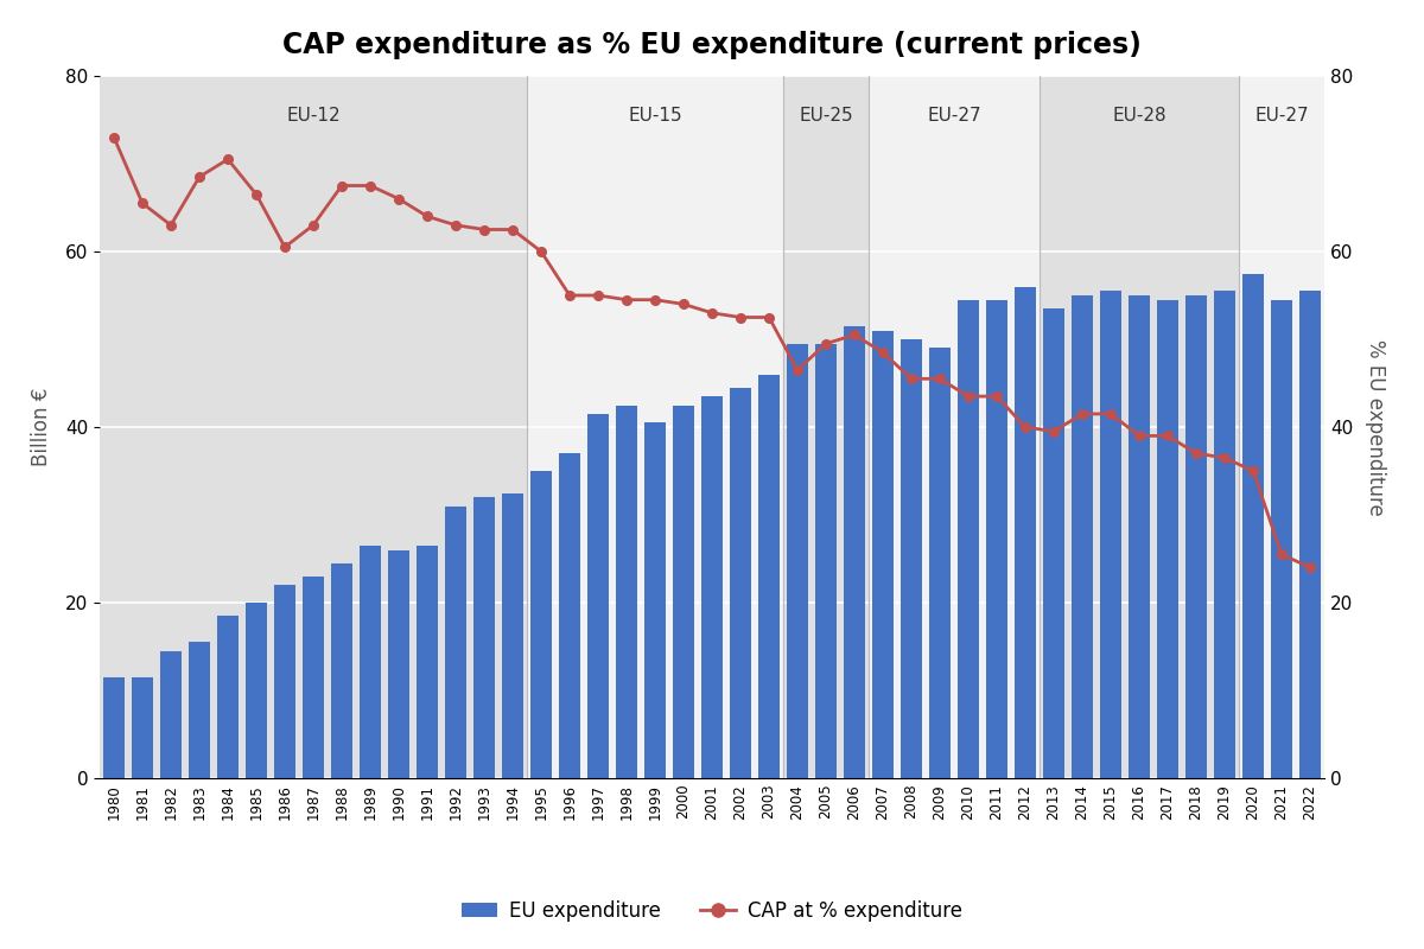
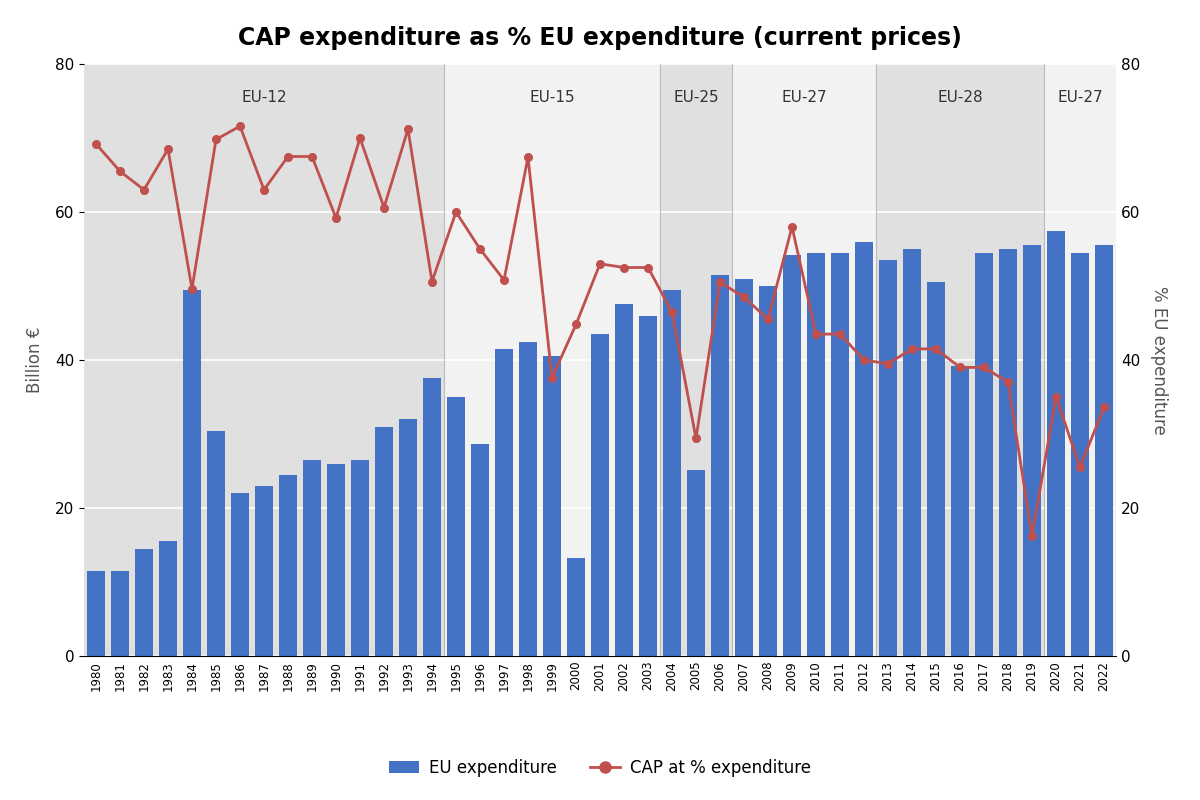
CAP at % expenditure/1980: 73.0 -> 69.2
EU expenditure/1984: 18.5 -> 49.4
CAP at % expenditure/1984: 70.5 -> 49.6
EU expenditure/1985: 20.0 -> 30.4
CAP at % expenditure/1985: 66.5 -> 69.8
CAP at % expenditure/1986: 60.5 -> 71.6
CAP at % expenditure/1990: 66.0 -> 59.2
CAP at % expenditure/1991: 64.0 -> 70.0
CAP at % expenditure/1992: 63.0 -> 60.6
CAP at % expenditure/1993: 62.5 -> 71.2
EU expenditure/1994: 32.5 -> 37.6
CAP at % expenditure/1994: 62.5 -> 50.6
EU expenditure/1996: 37.0 -> 28.6
CAP at % expenditure/1997: 55.0 -> 50.8
CAP at % expenditure/1998: 54.5 -> 67.4
CAP at % expenditure/1999: 54.5 -> 37.6
EU expenditure/2000: 42.5 -> 13.2
CAP at % expenditure/2000: 54.0 -> 44.8
EU expenditure/2002: 44.5 -> 47.6
EU expenditure/2005: 49.5 -> 25.2
CAP at % expenditure/2005: 49.5 -> 29.4
EU expenditure/2009: 49.0 -> 54.2
CAP at % expenditure/2009: 45.5 -> 58.0
EU expenditure/2015: 55.5 -> 50.6
EU expenditure/2016: 55.0 -> 39.2
CAP at % expenditure/2019: 36.5 -> 16.2
CAP at % expenditure/2022: 24.0 -> 33.6
